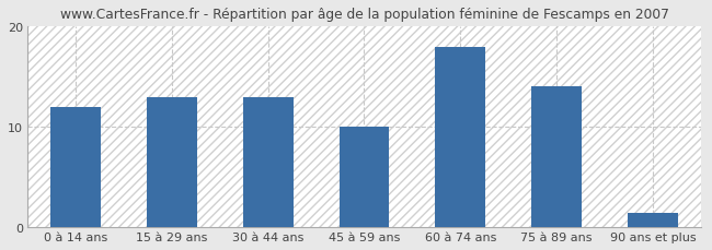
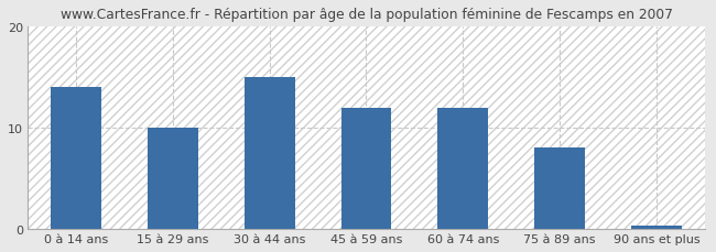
0 à 14 ans: 12.0 -> 14.0
15 à 29 ans: 13.0 -> 10.0
30 à 44 ans: 13.0 -> 15.0
45 à 59 ans: 10.0 -> 12.0
60 à 74 ans: 18.0 -> 12.0
75 à 89 ans: 14.0 -> 8.0
90 ans et plus: 1.4 -> 0.3
